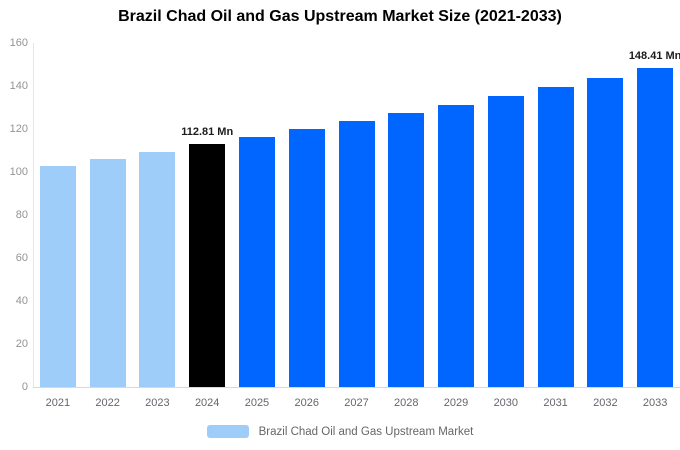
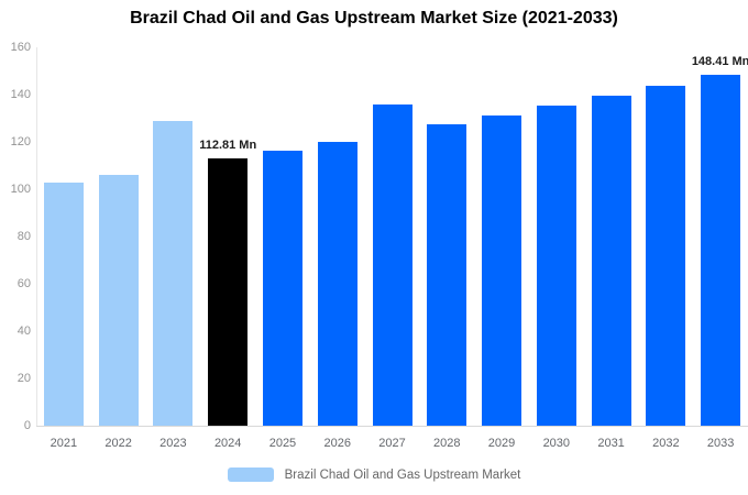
2023: 109 -> 129
2027: 124 -> 136
